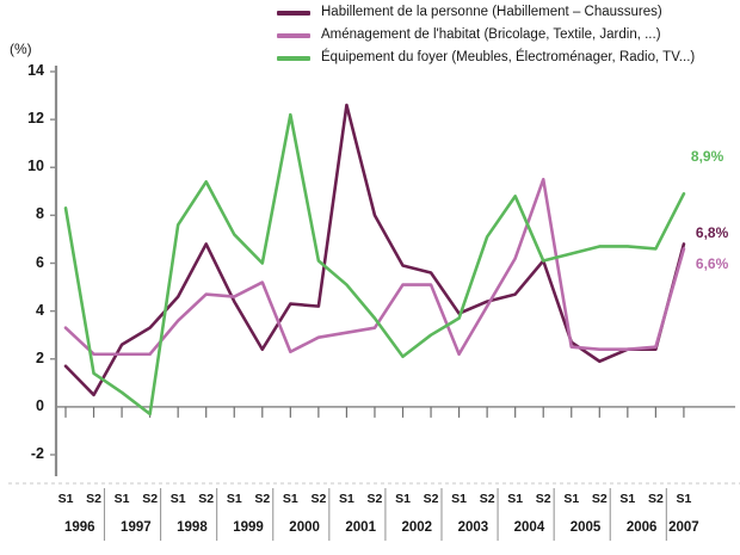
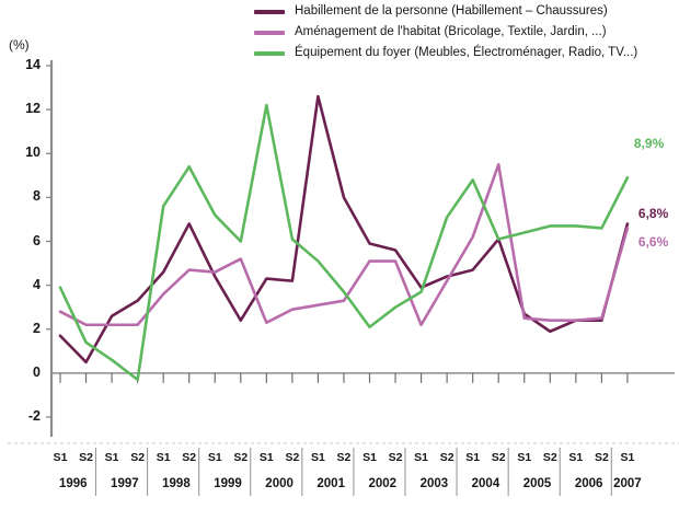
Aménagement de l'habitat (Bricolage, Textile, Jardin, ...)/S1 1996: 3.3 -> 2.8
Équipement du foyer (Meubles, Électroménager, Radio, TV...)/S1 1996: 8.3 -> 3.9
